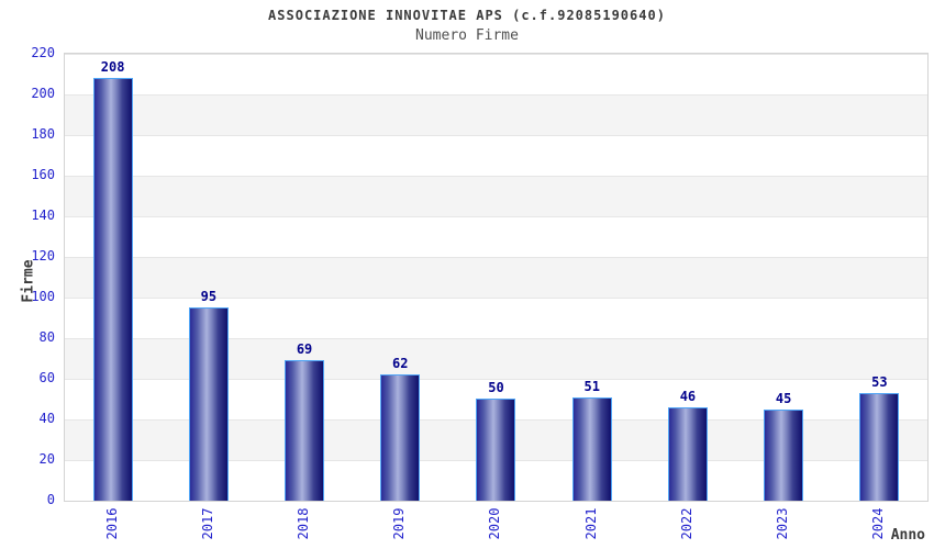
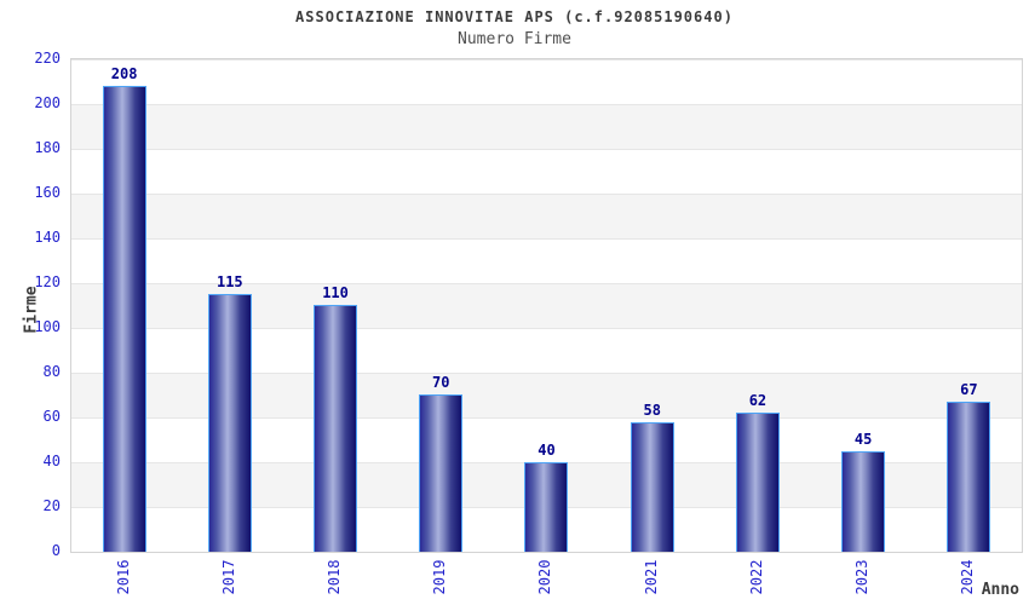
2017: 95 -> 115
2018: 69 -> 110
2019: 62 -> 70
2020: 50 -> 40
2021: 51 -> 58
2022: 46 -> 62
2024: 53 -> 67
